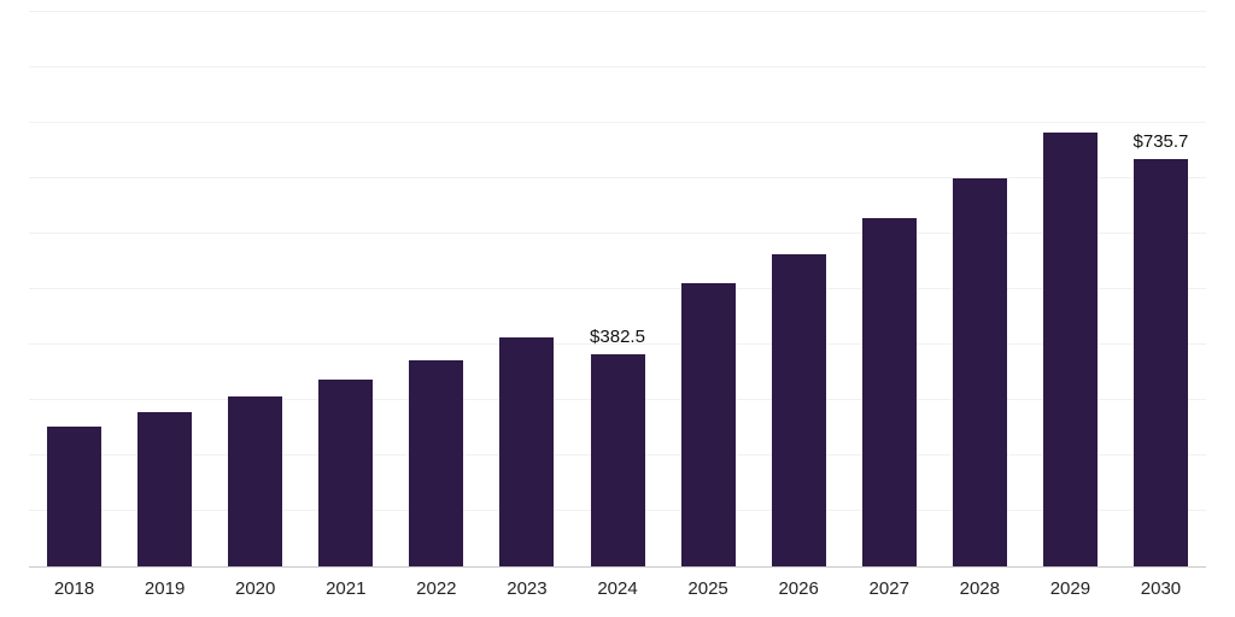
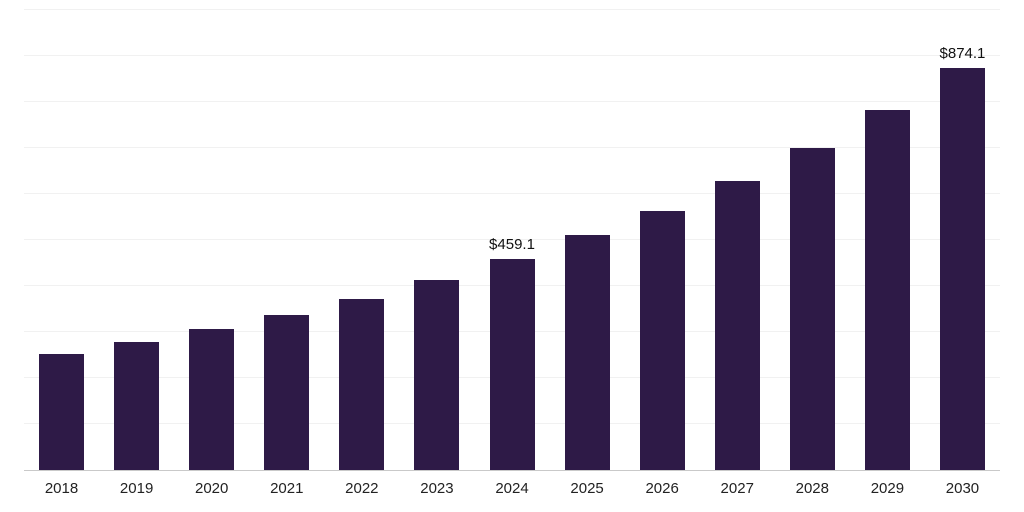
2024: $382.5 -> $459.1
2030: $735.7 -> $874.1
